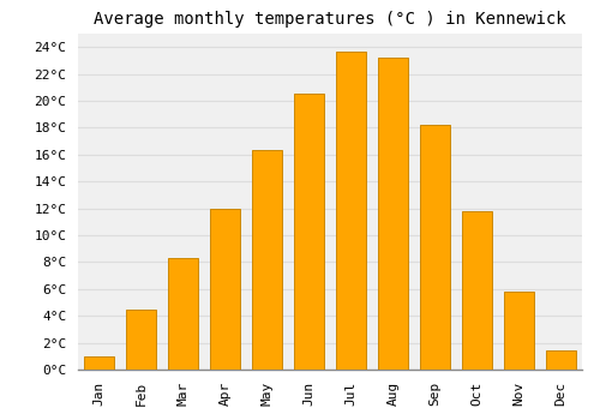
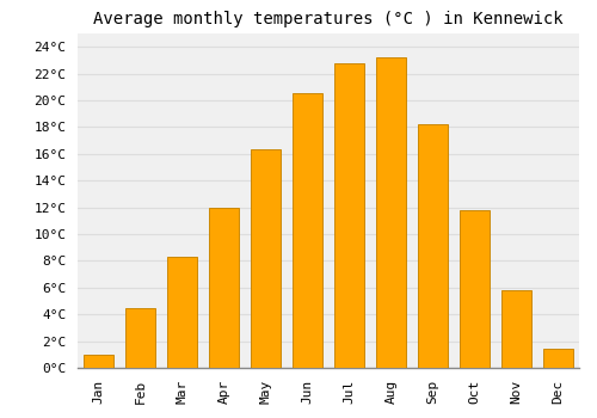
Jul: 23.7°C -> 22.8°C
